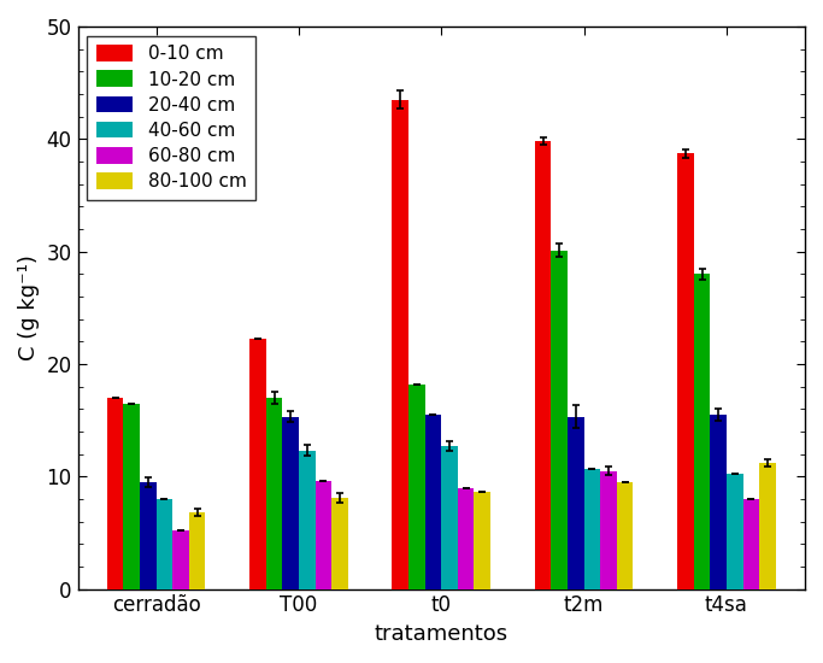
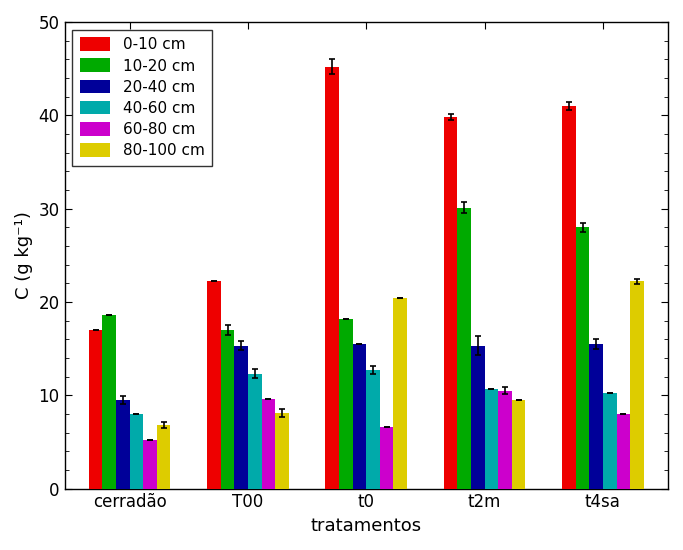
10-20 cm/cerradão: 16.5 -> 18.6
0-10 cm/t0: 43.5 -> 45.2
60-80 cm/t0: 9.0 -> 6.6
80-100 cm/t0: 8.6 -> 20.4
0-10 cm/t4sa: 38.7 -> 41.0
80-100 cm/t4sa: 11.2 -> 22.2
